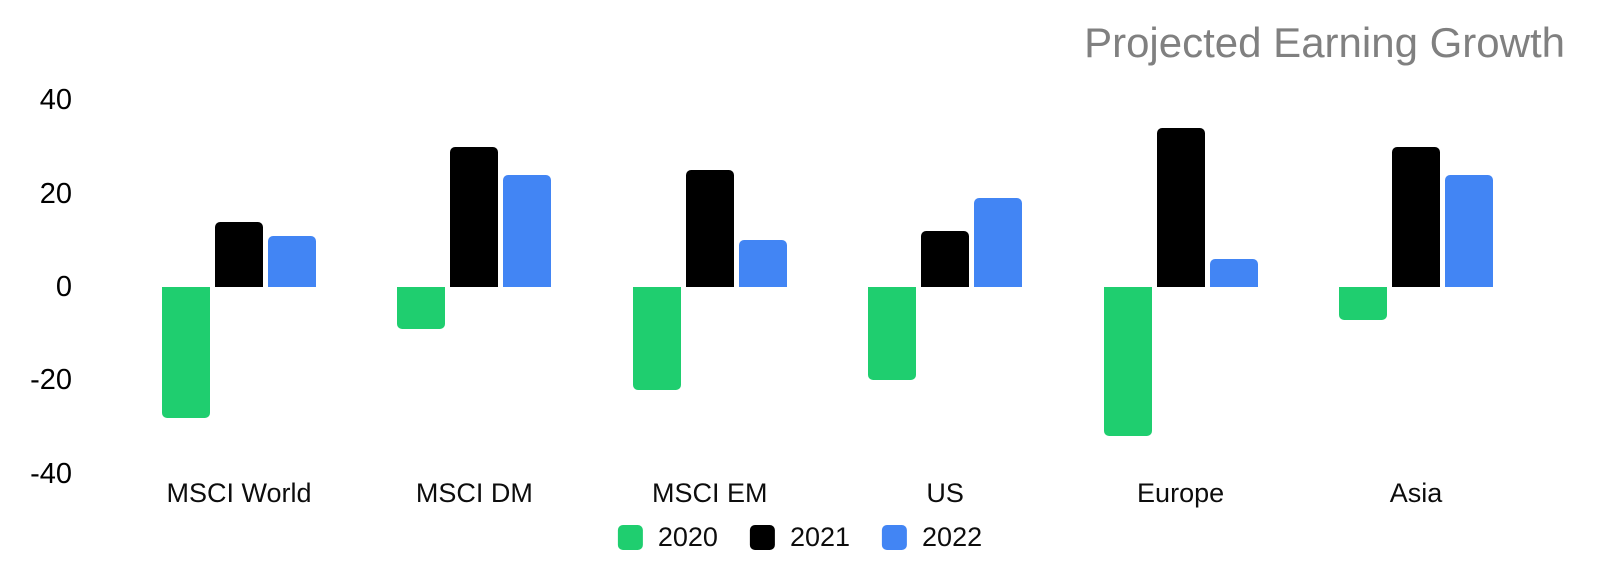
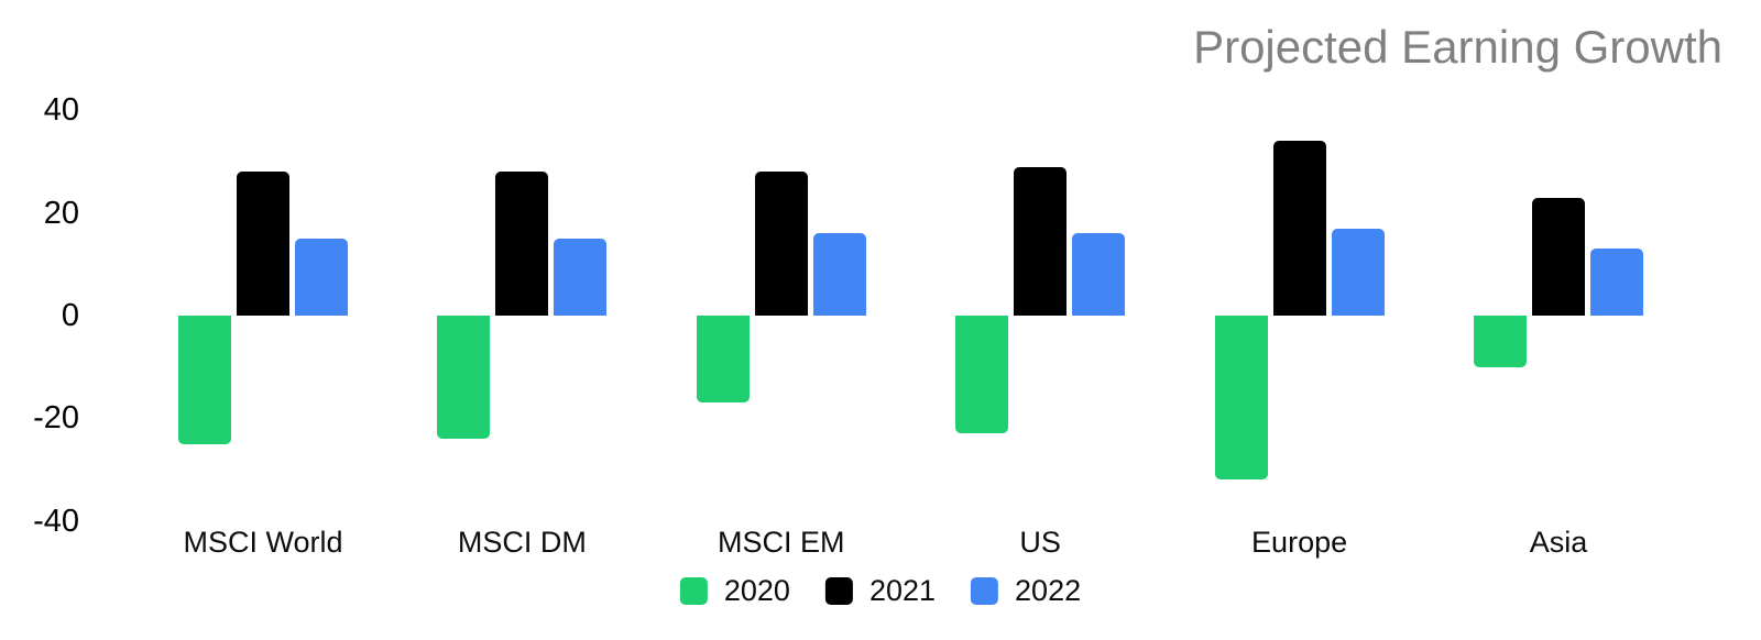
2020/MSCI World: -28 -> -25
2021/MSCI World: 14 -> 28
2022/MSCI World: 11 -> 15
2020/MSCI DM: -9 -> -24
2021/MSCI DM: 30 -> 28
2022/MSCI DM: 24 -> 15
2020/MSCI EM: -22 -> -17
2021/MSCI EM: 25 -> 28
2022/MSCI EM: 10 -> 16
2020/US: -20 -> -23
2021/US: 12 -> 29
2022/US: 19 -> 16
2022/Europe: 6 -> 17
2020/Asia: -7 -> -10
2021/Asia: 30 -> 23
2022/Asia: 24 -> 13
